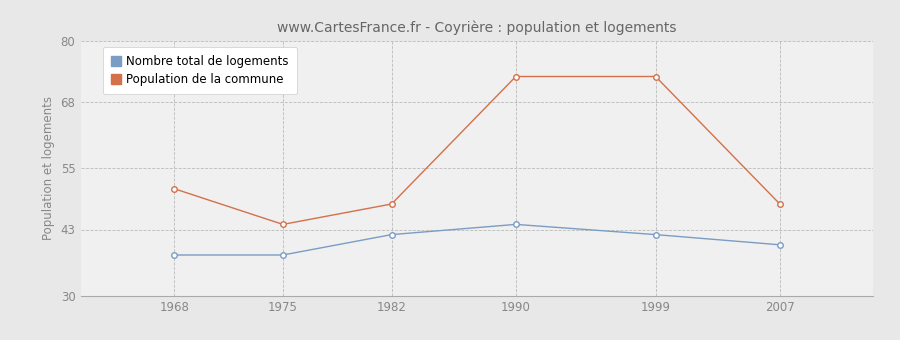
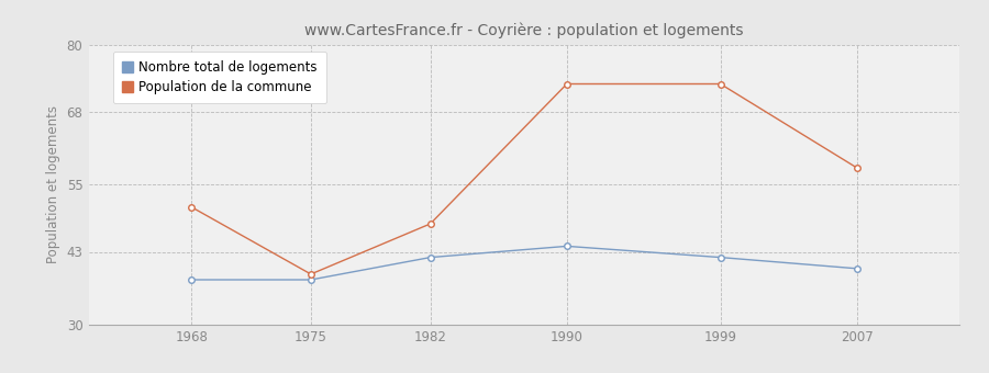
Population de la commune/1975: 44 -> 39
Population de la commune/2007: 48 -> 58
